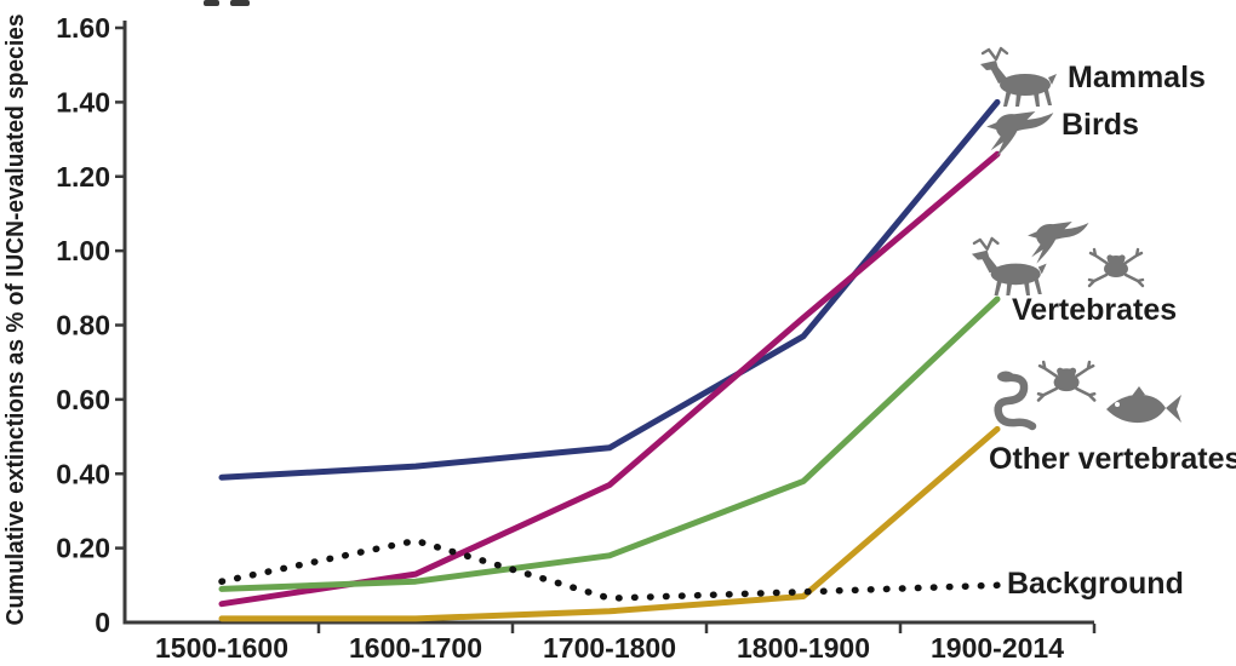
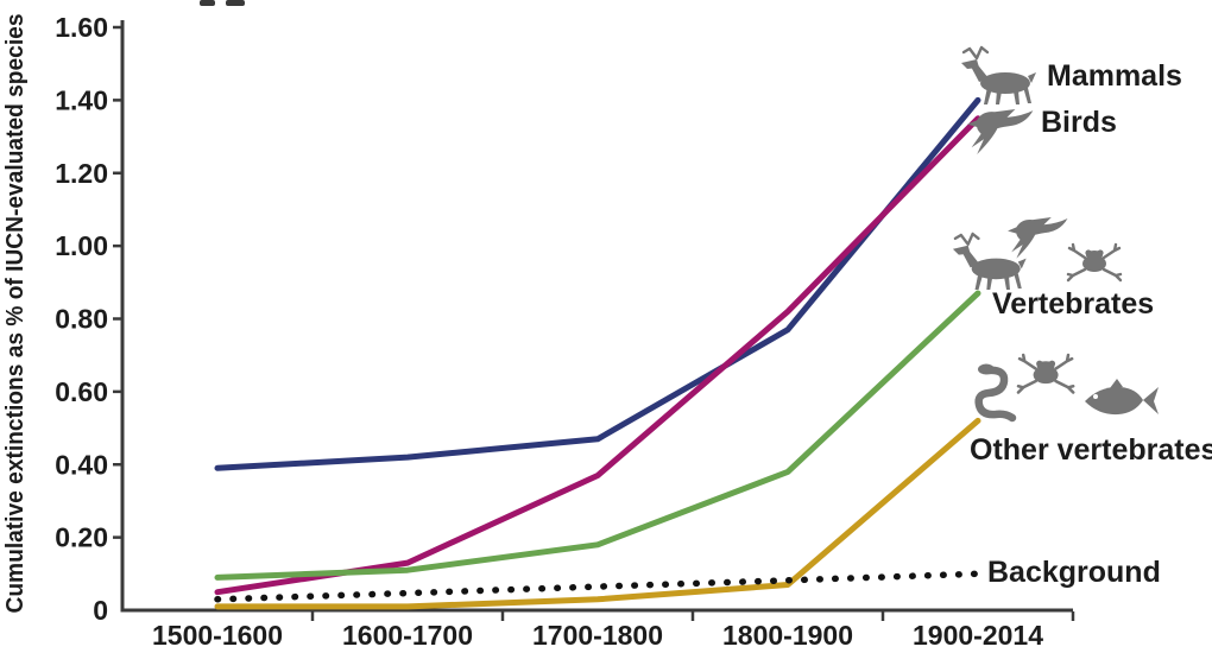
Background/1500-1600: 0.11 -> 0.03
Background/1600-1700: 0.22 -> 0.05
Birds/1900-2014: 1.26 -> 1.35
